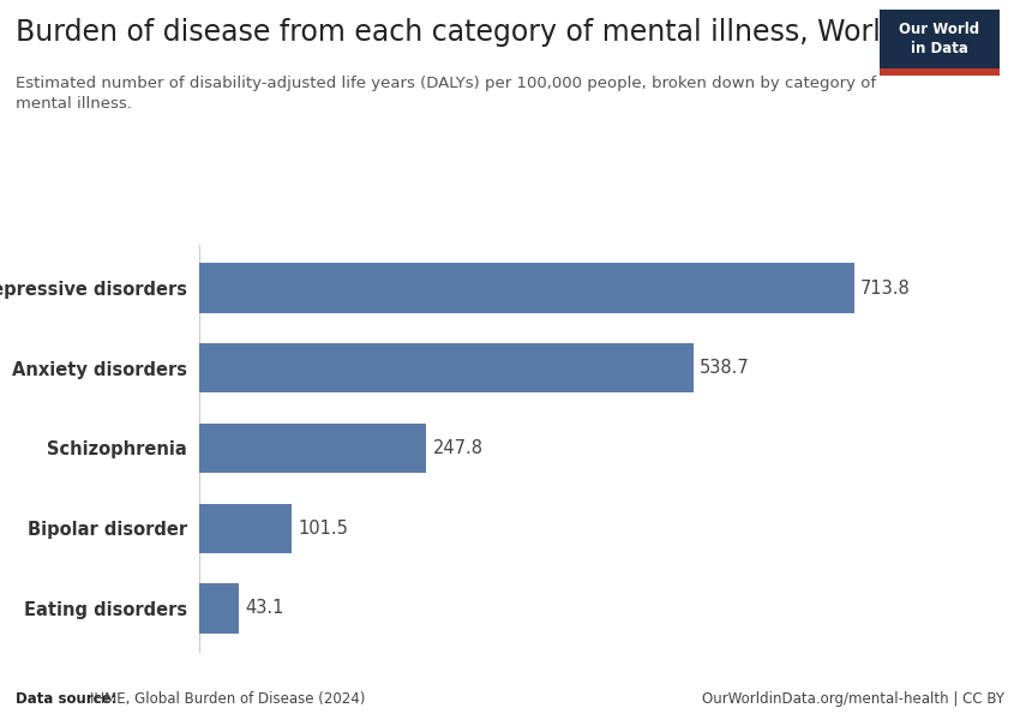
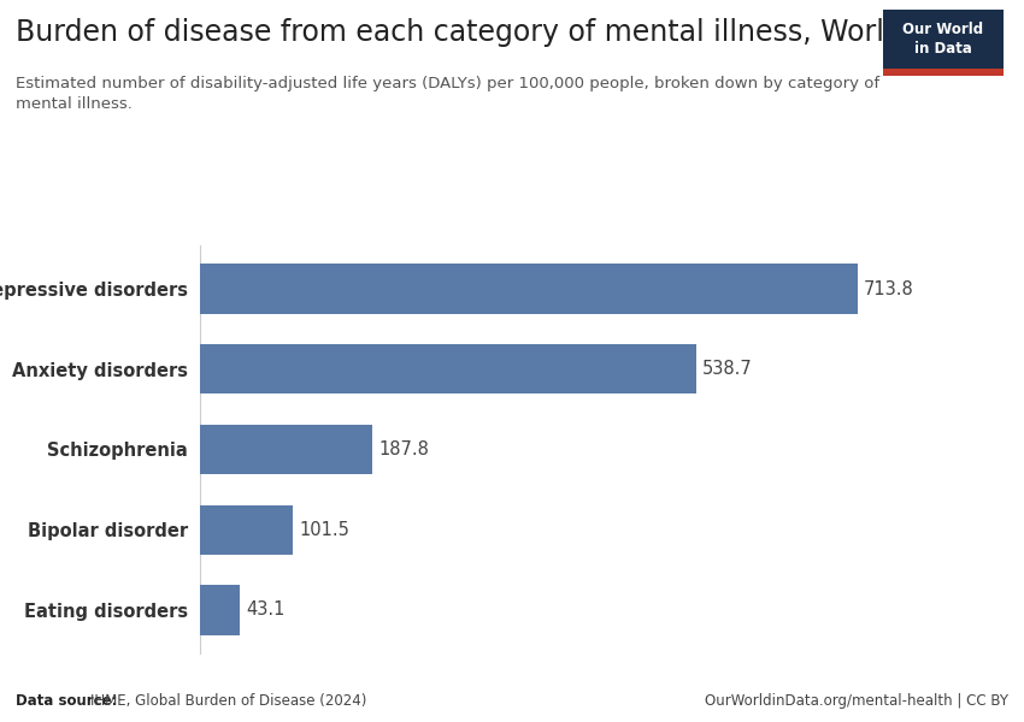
Schizophrenia: 247.8 -> 187.8
